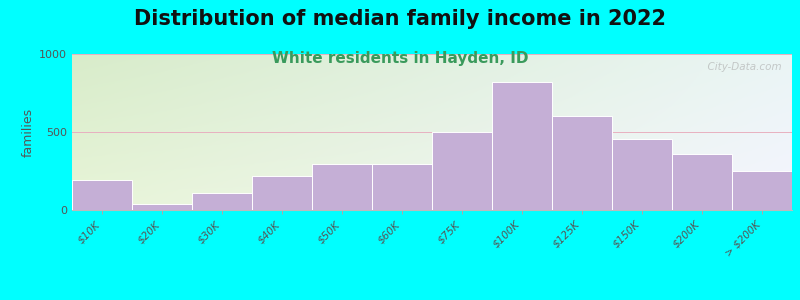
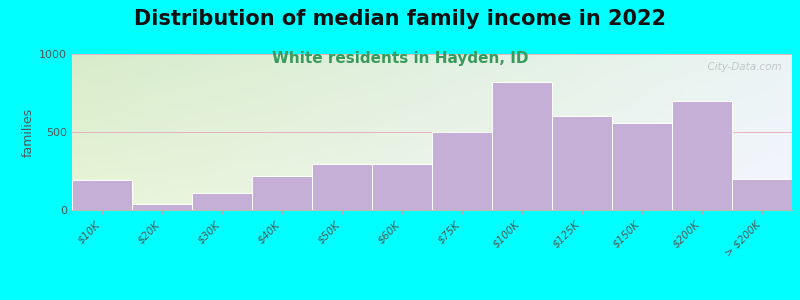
$150K: 460 -> 560
$200K: 360 -> 700
> $200K: 250 -> 200
